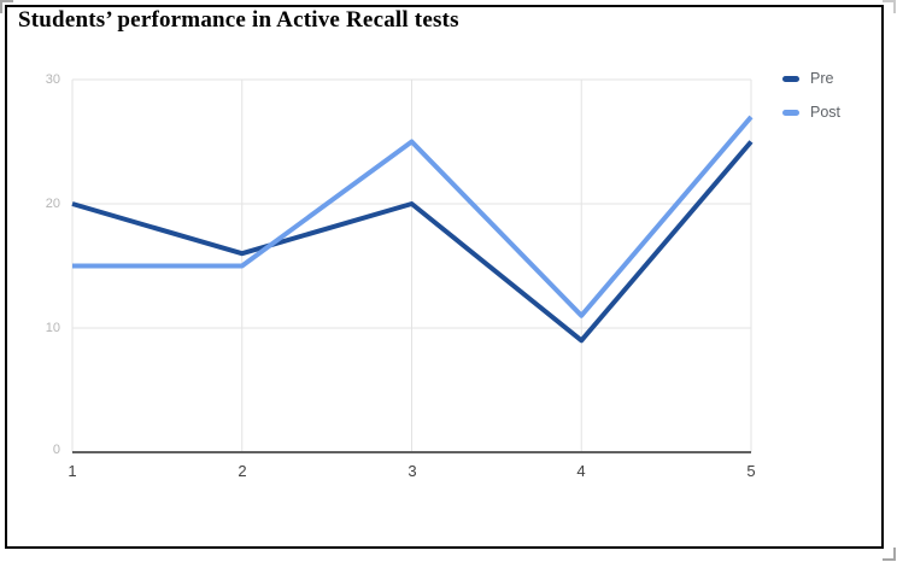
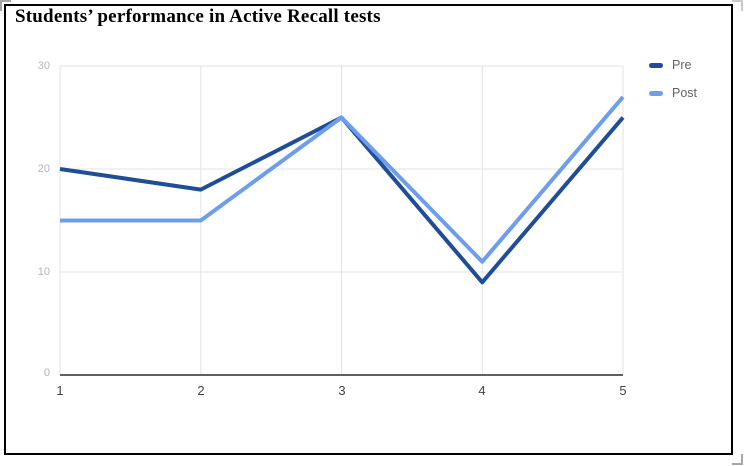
Pre/2: 16 -> 18
Pre/3: 20 -> 25
